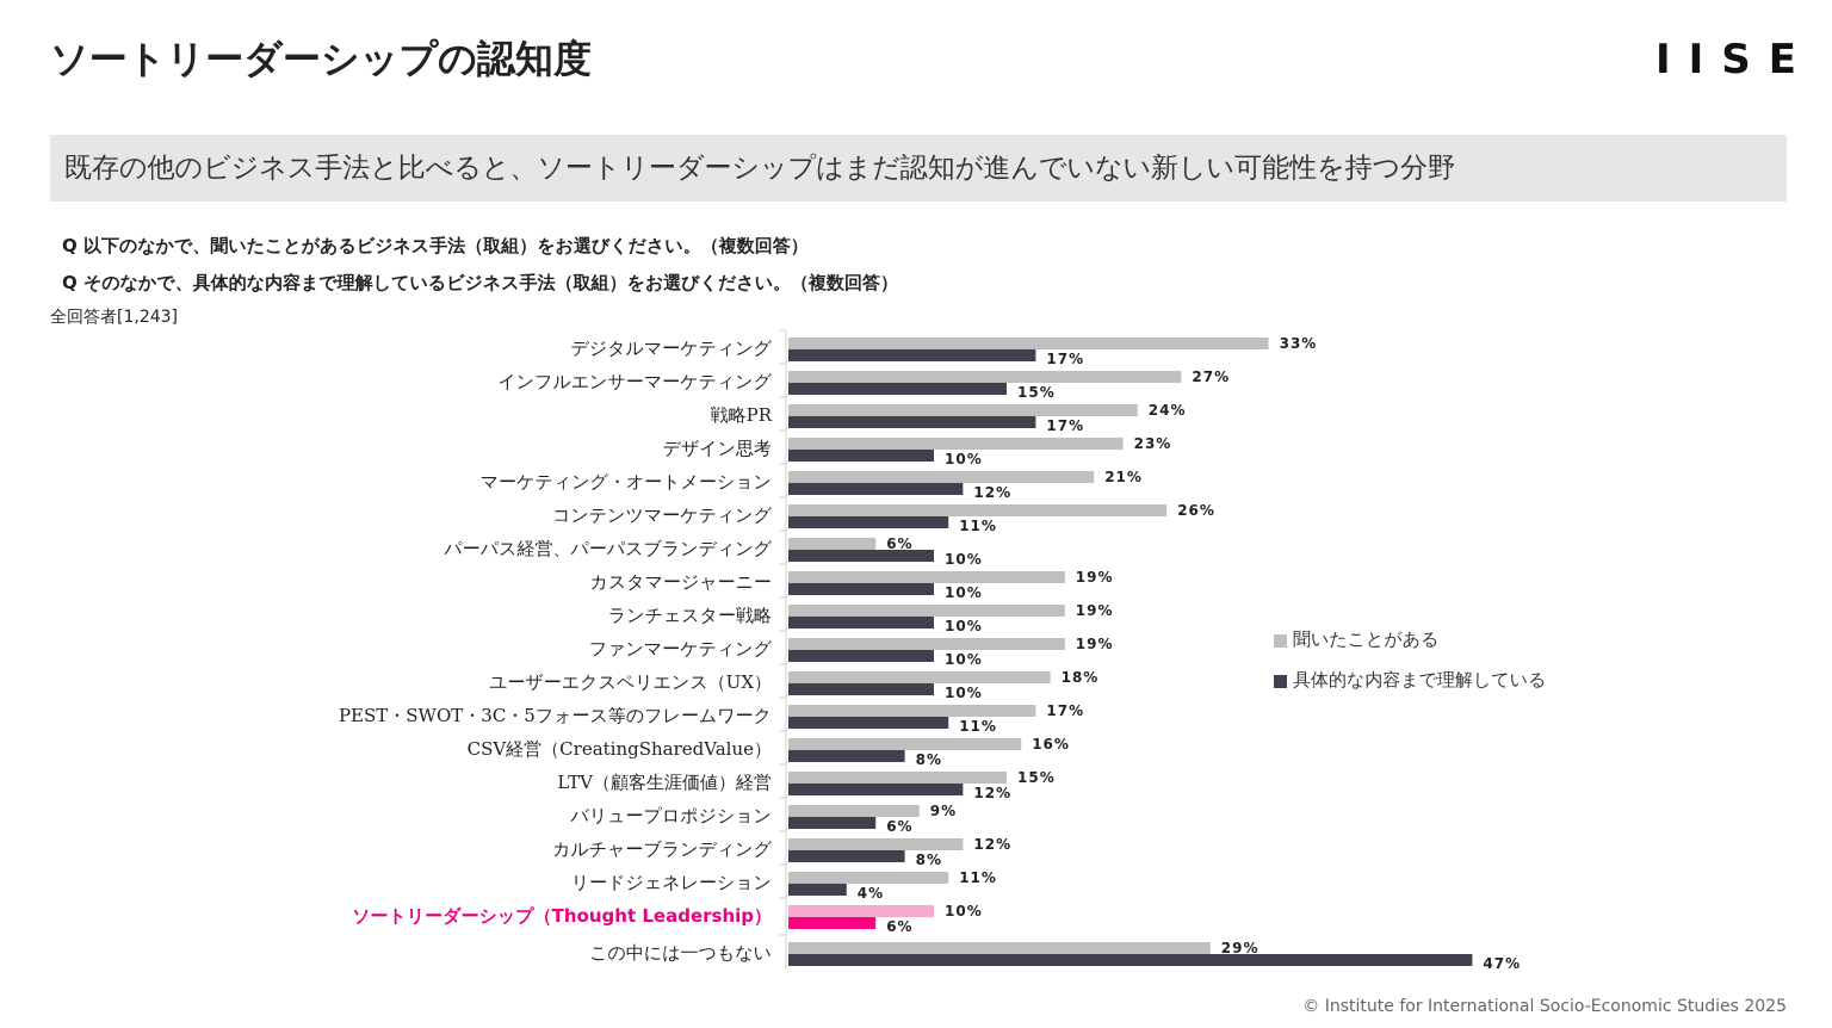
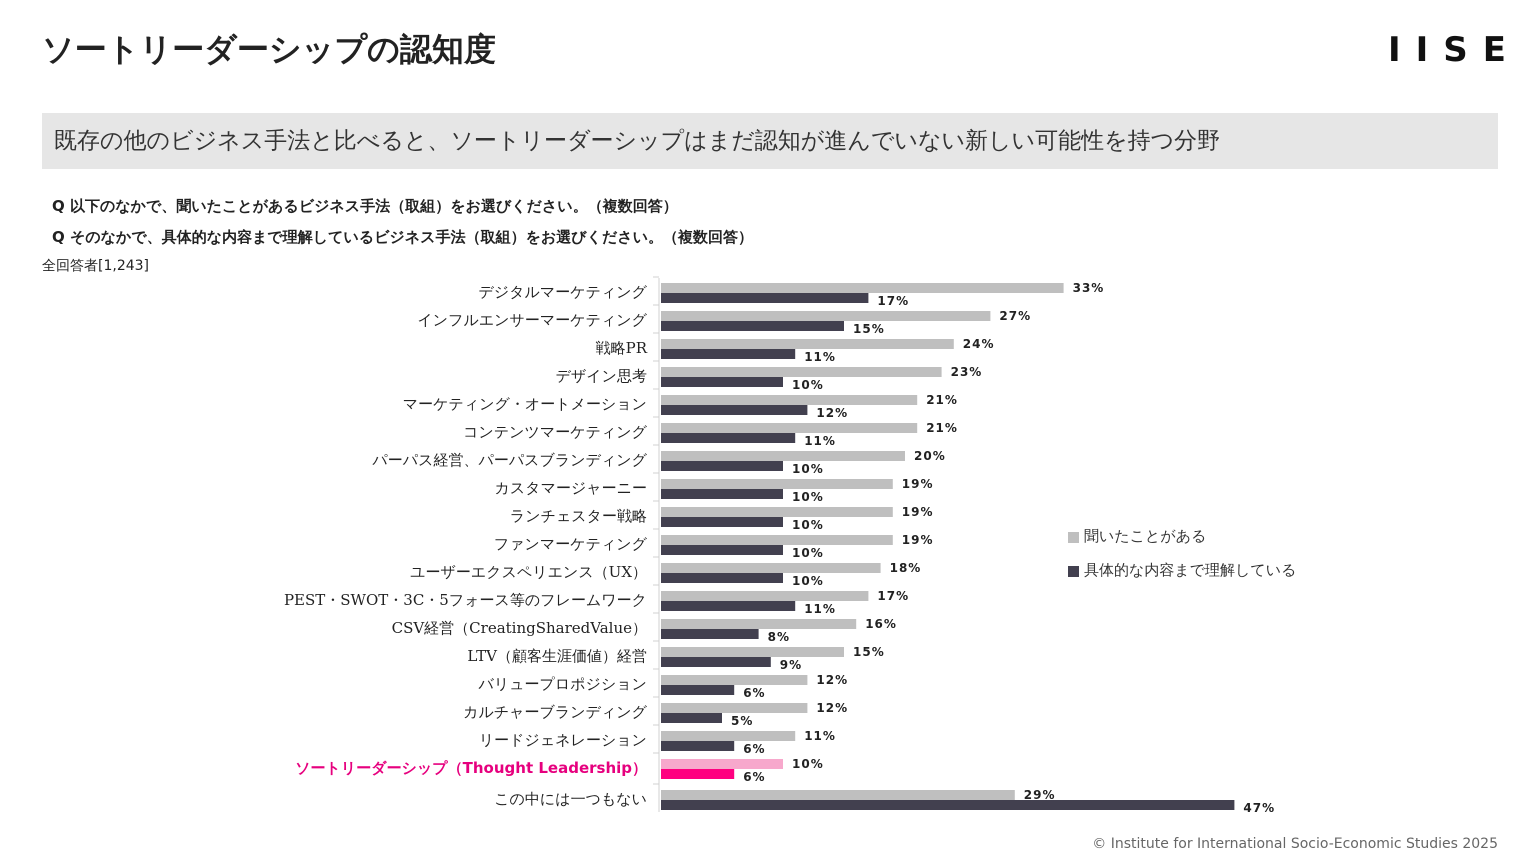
具体的な内容まで理解している/戦略PR: 17% -> 11%
聞いたことがある/コンテンツマーケティング: 26% -> 21%
聞いたことがある/パーパス経営、パーパスブランディング: 6% -> 20%
具体的な内容まで理解している/LTV（顧客生涯価値）経営: 12% -> 9%
聞いたことがある/バリュープロポジション: 9% -> 12%
具体的な内容まで理解している/カルチャーブランディング: 8% -> 5%
具体的な内容まで理解している/リードジェネレーション: 4% -> 6%
